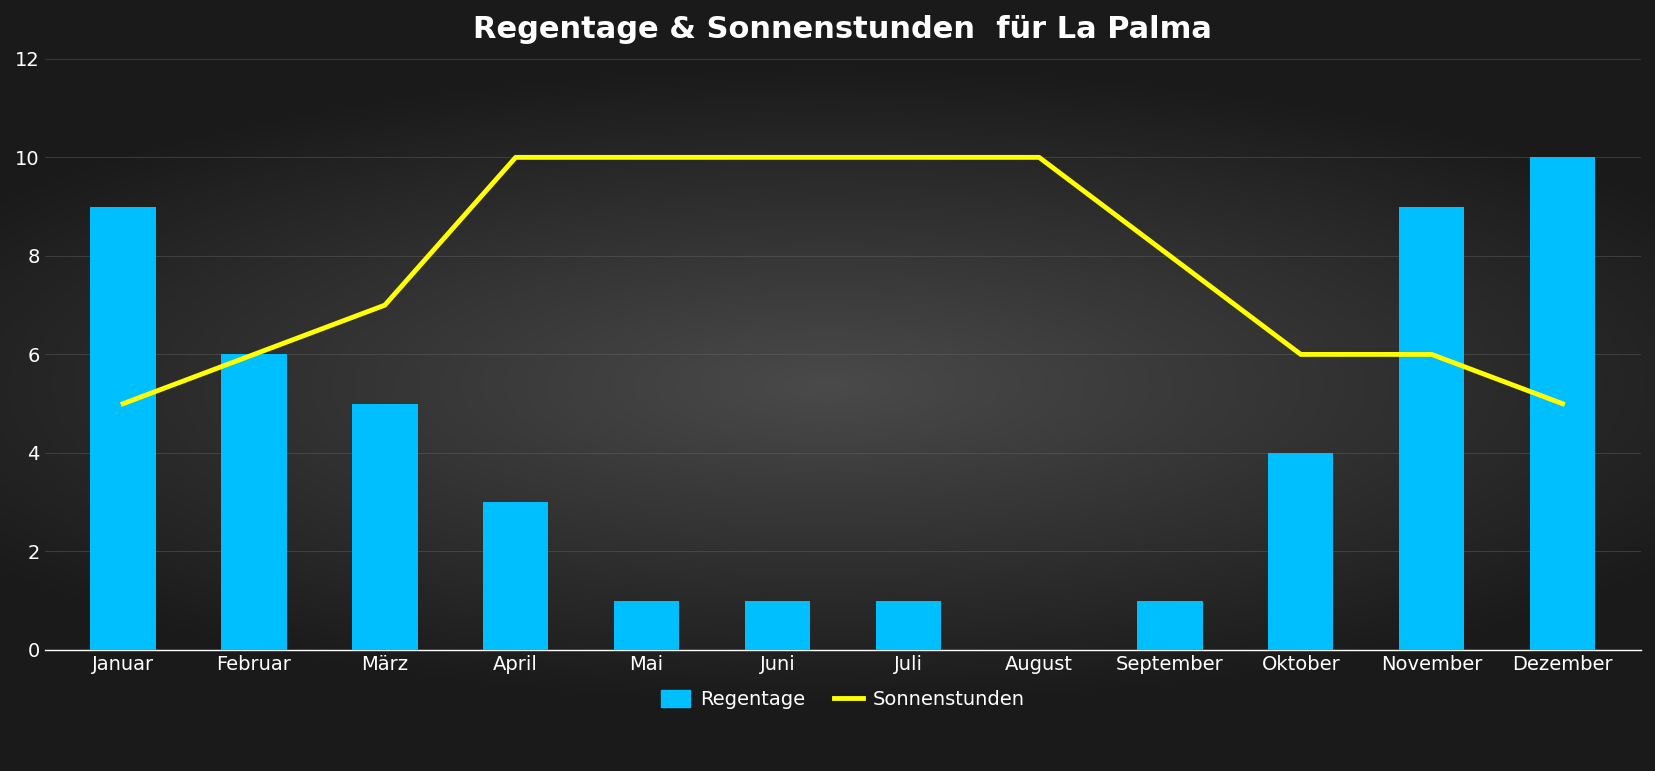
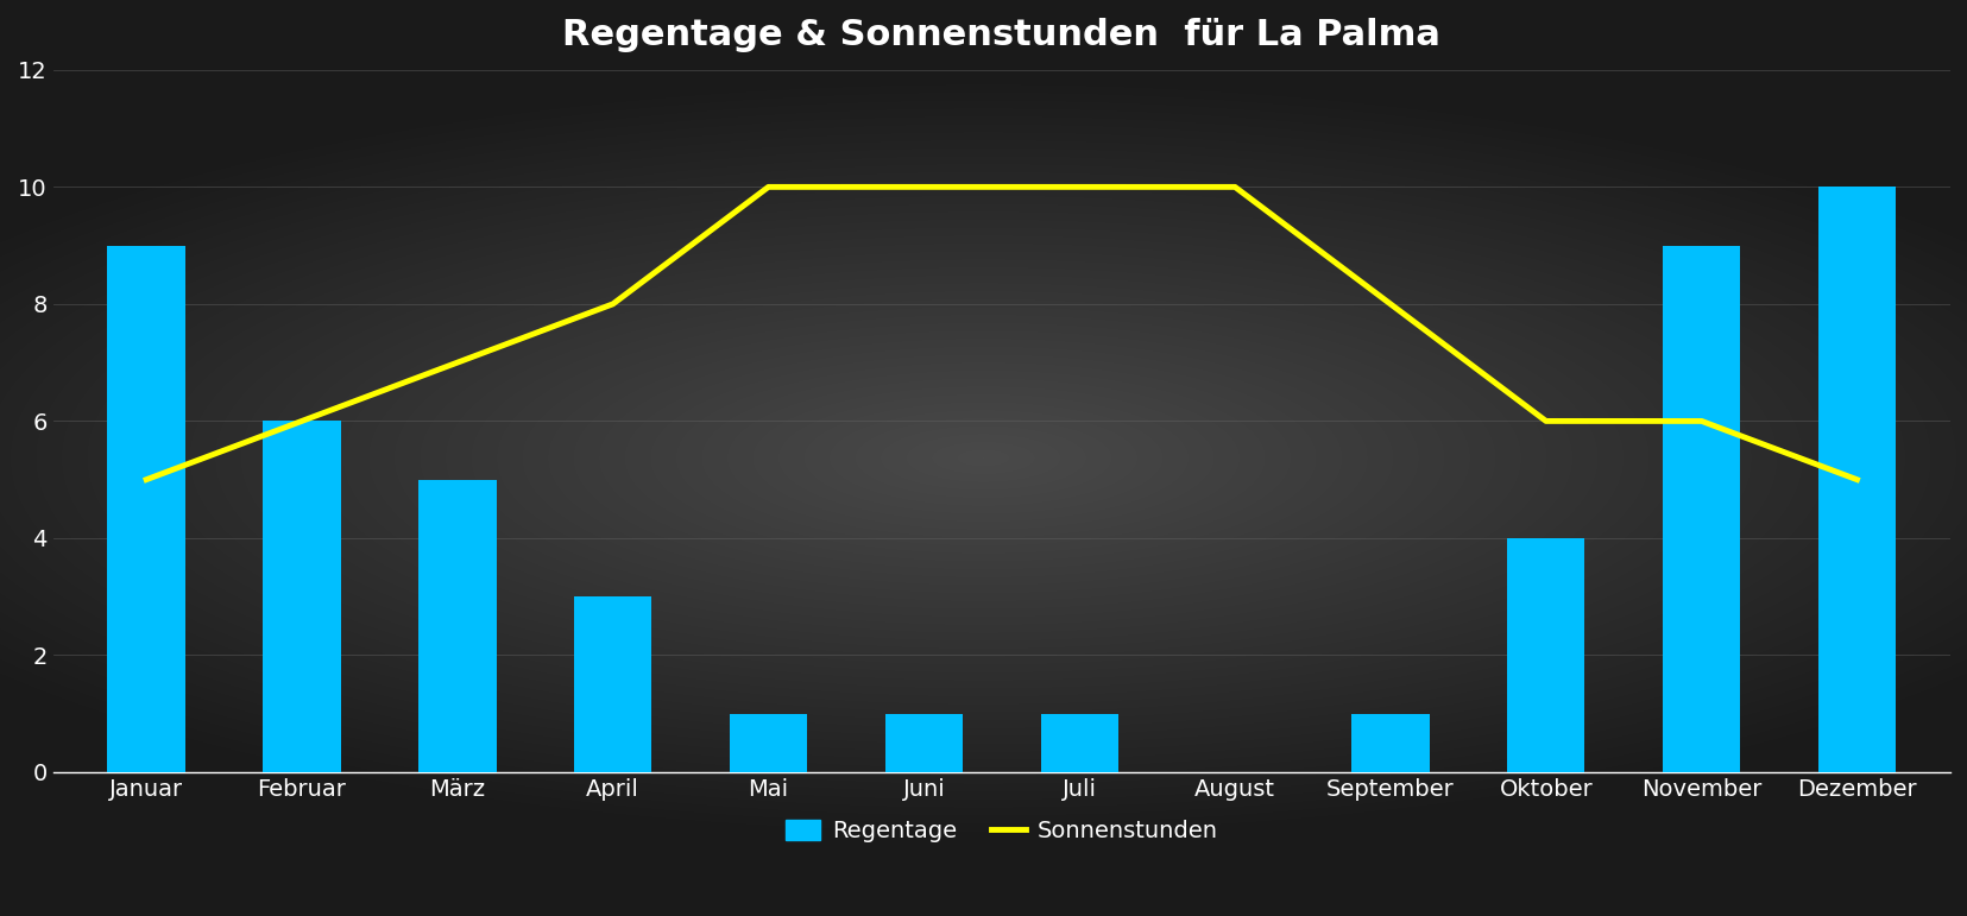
Sonnenstunden/April: 10 -> 8
